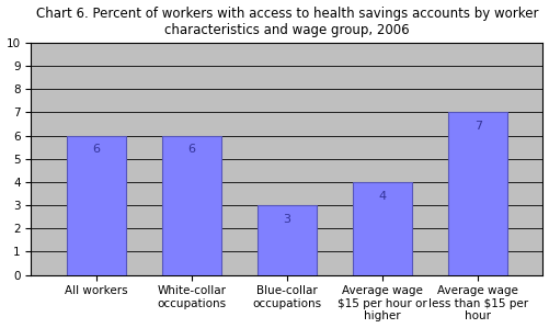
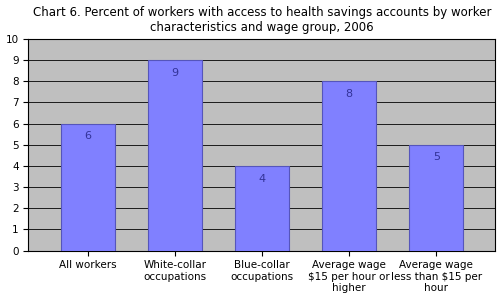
White-collar occupations: 6 -> 9
Blue-collar occupations: 3 -> 4
Average wage $15 per hour or higher: 4 -> 8
Average wage less than $15 per hour: 7 -> 5
